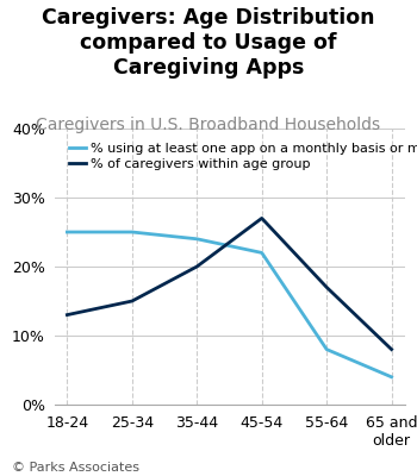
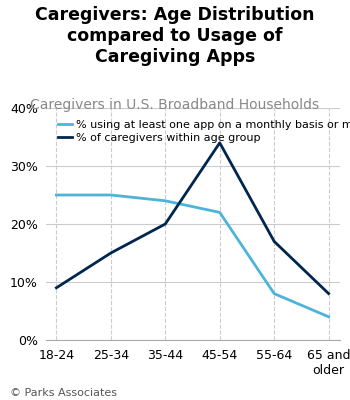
% of caregivers within age group/18-24: 13% -> 9%
% of caregivers within age group/45-54: 27% -> 34%
